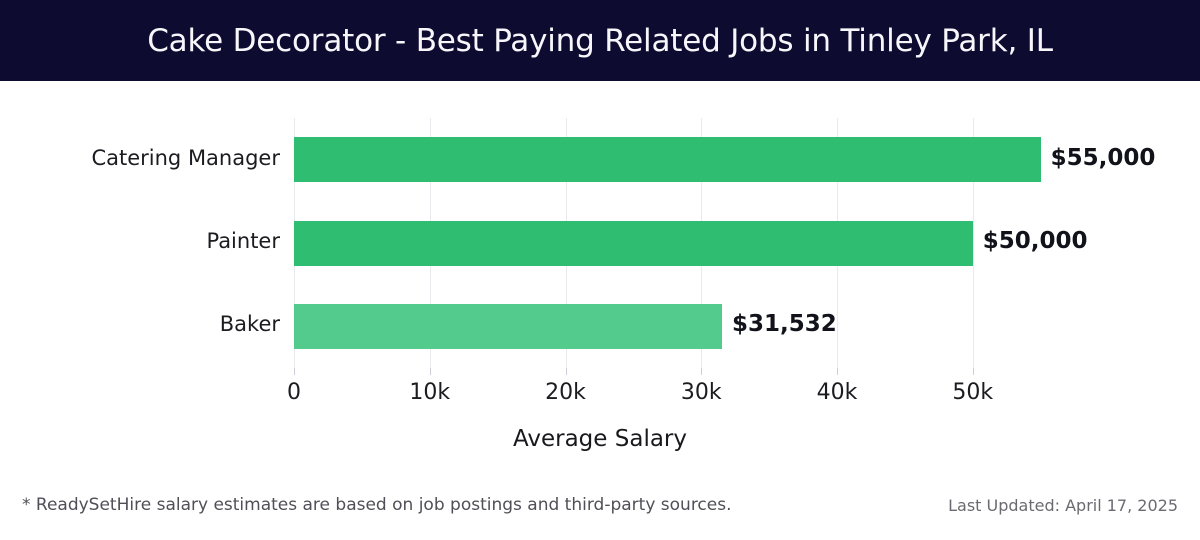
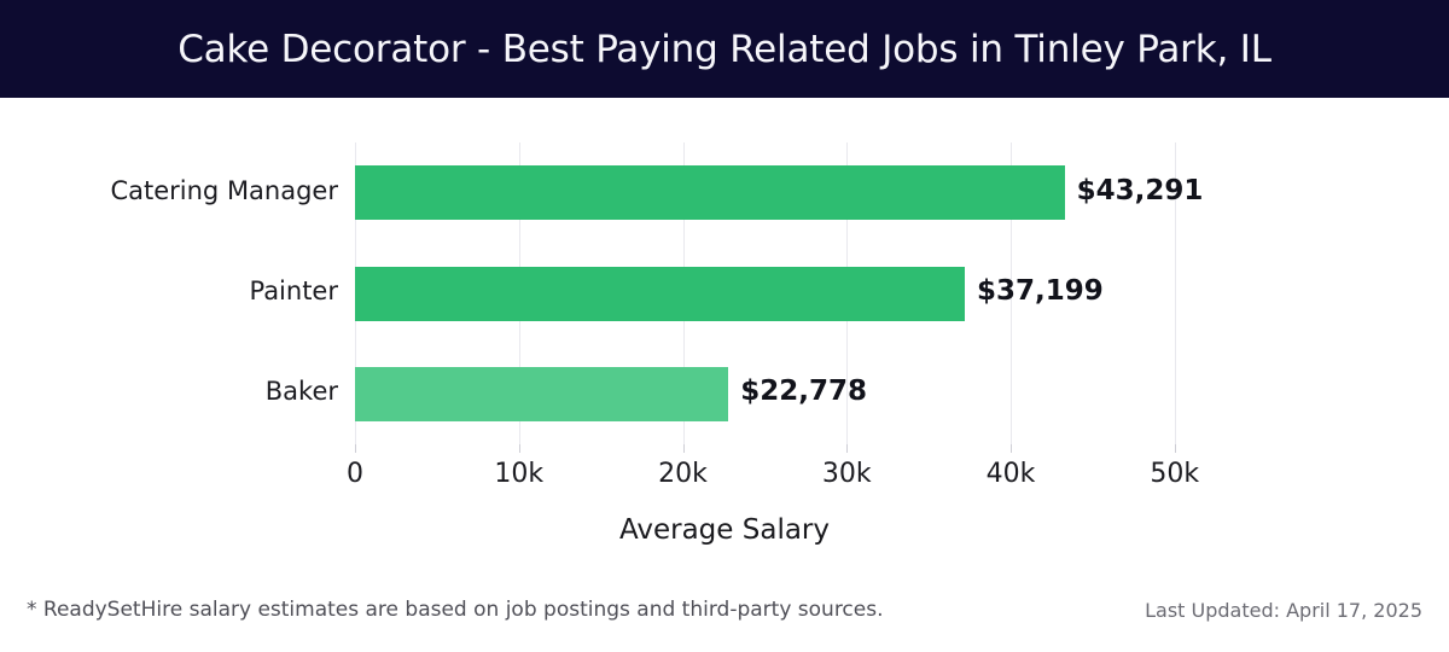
Catering Manager: $55,000 -> $43,291
Painter: $50,000 -> $37,199
Baker: $31,532 -> $22,778
